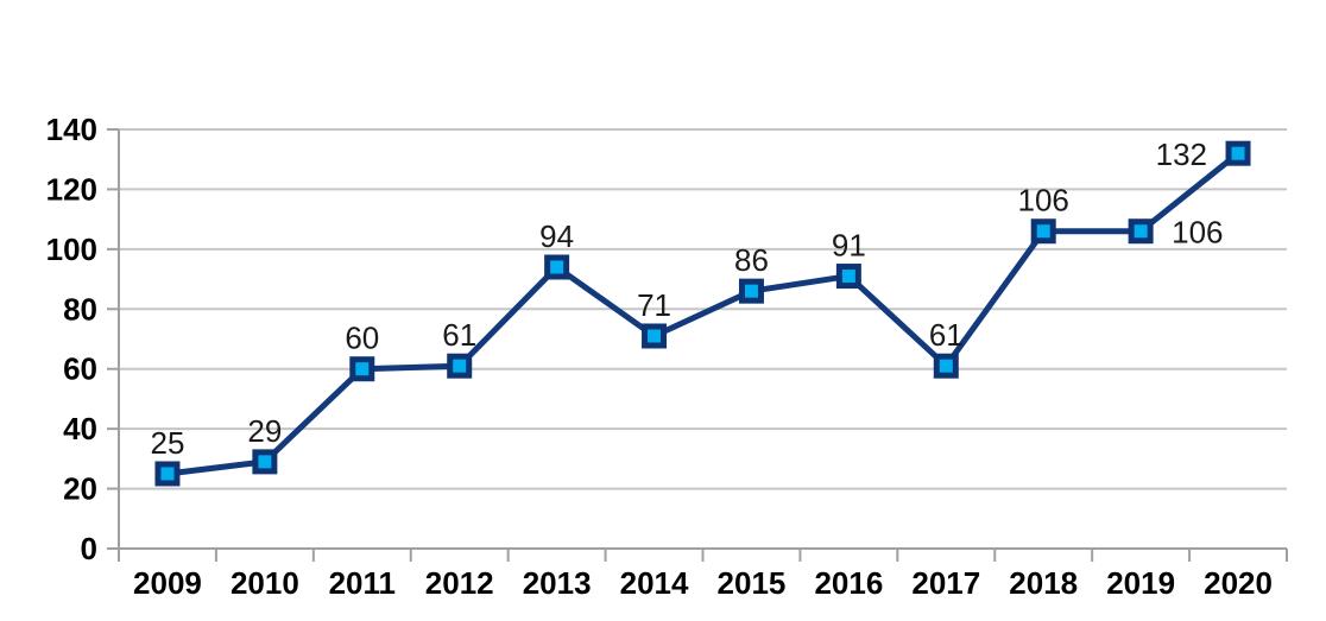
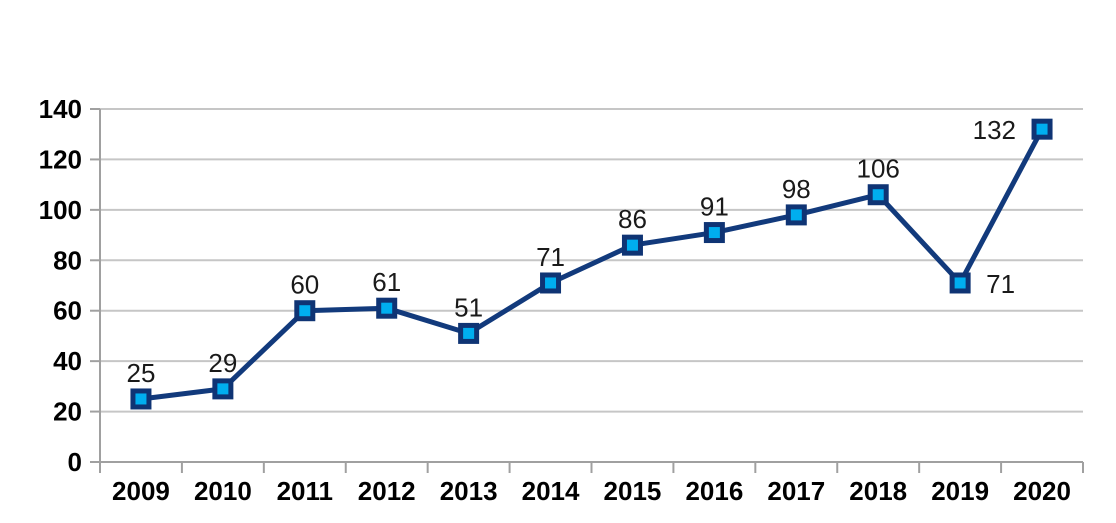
2013: 94 -> 51
2017: 61 -> 98
2019: 106 -> 71
